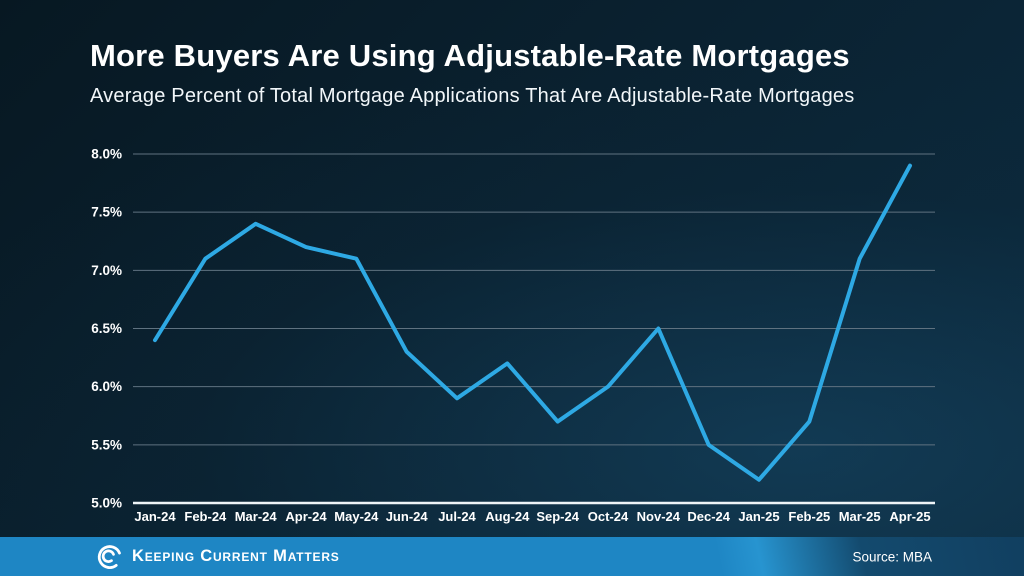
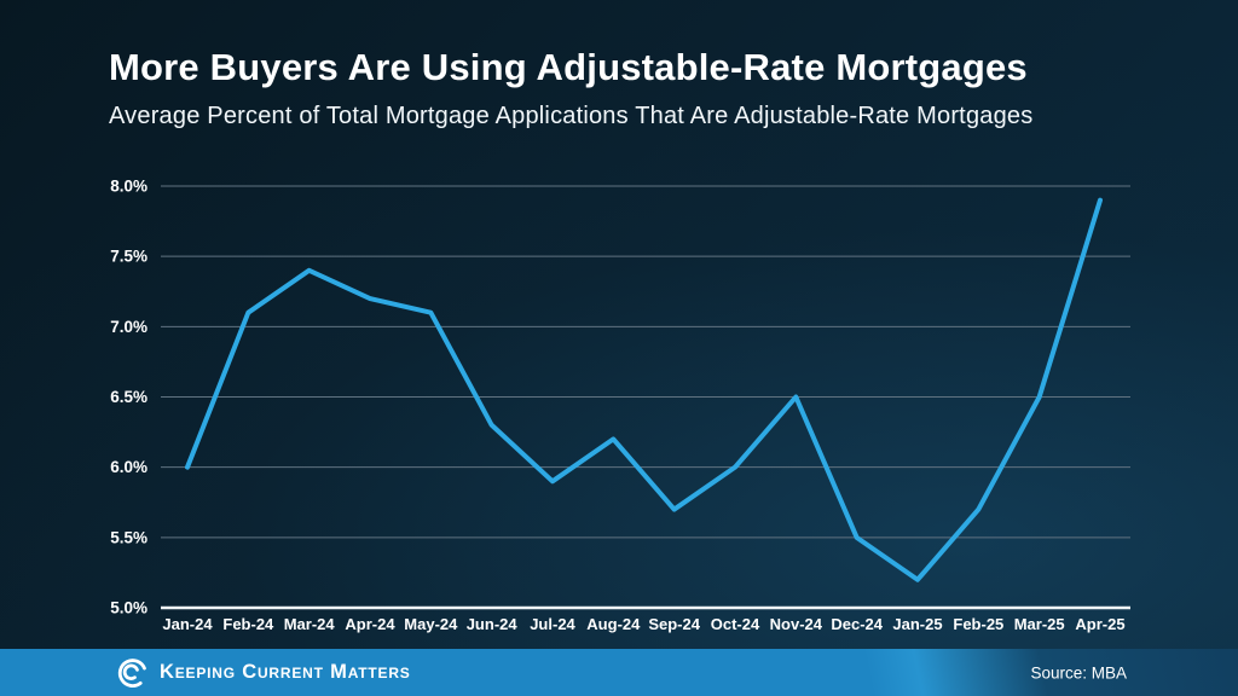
Jan-24: 6.4% -> 6.0%
Mar-25: 7.1% -> 6.5%
